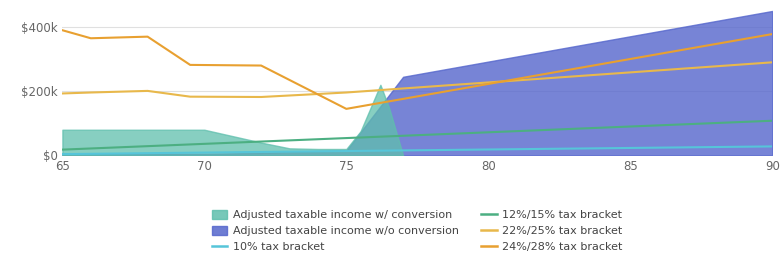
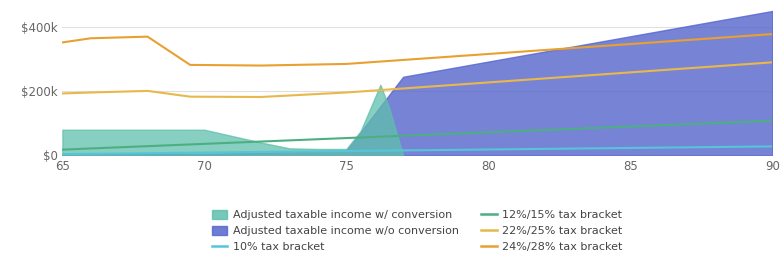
24%/28% tax bracket/65: $390k -> $352k
24%/28% tax bracket/75: $145k -> $285k
